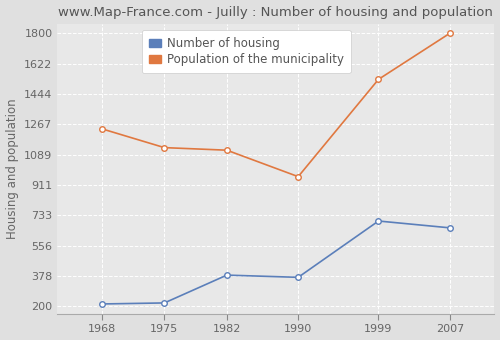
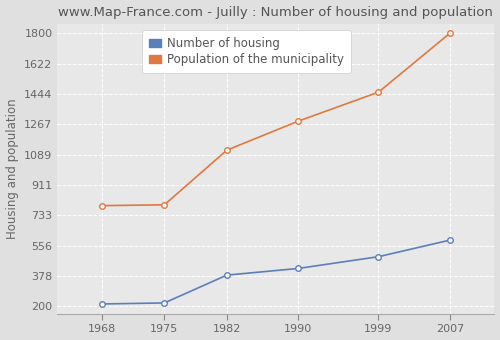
Population of the municipality/1968: 1240 -> 790
Population of the municipality/1975: 1130 -> 800
Number of housing/1990: 370 -> 420
Population of the municipality/1990: 960 -> 1280
Number of housing/1999: 700 -> 490
Population of the municipality/1999: 1530 -> 1460
Number of housing/2007: 660 -> 590
